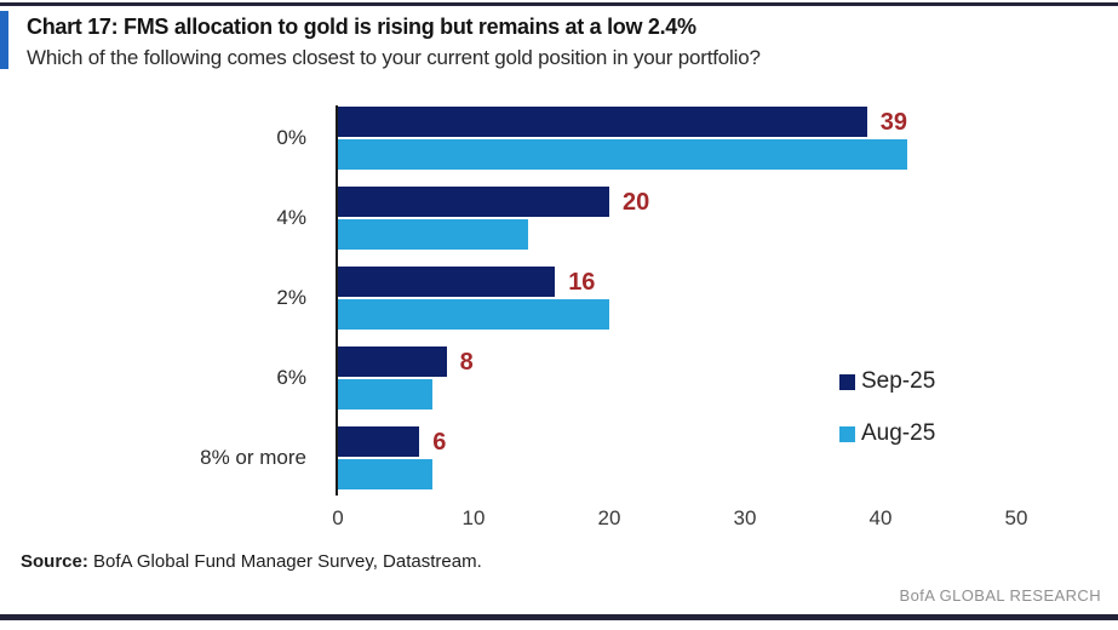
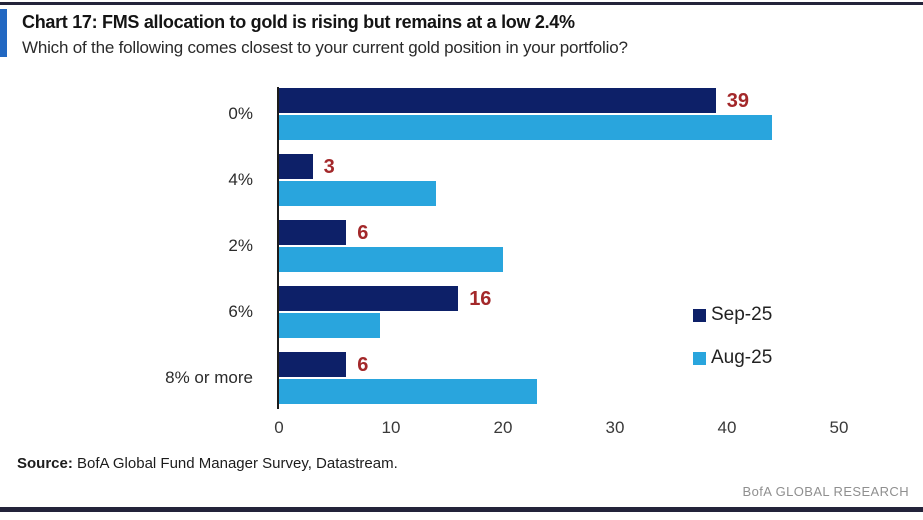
Aug-25/0%: 42 -> 44
Sep-25/4%: 20 -> 3
Sep-25/2%: 16 -> 6
Sep-25/6%: 8 -> 16
Aug-25/6%: 7 -> 9
Aug-25/8% or more: 7 -> 23
